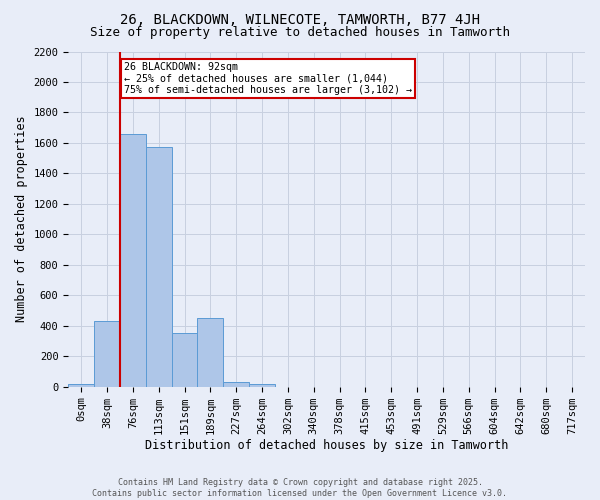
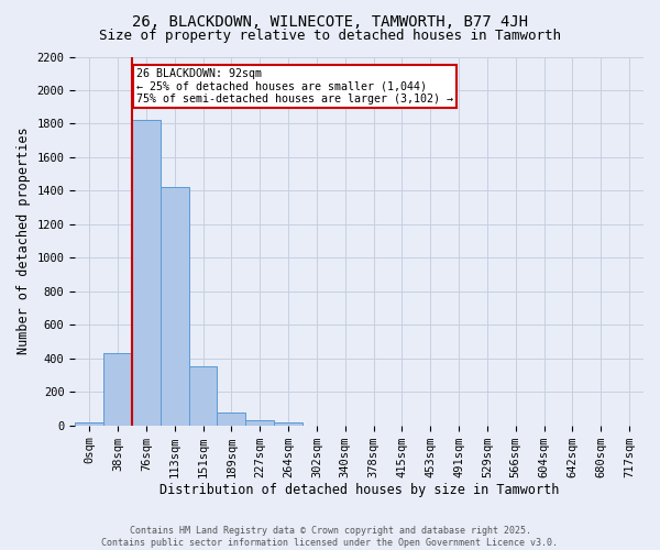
76sqm: 1660 -> 1820
113sqm: 1570 -> 1420
189sqm: 450 -> 80
